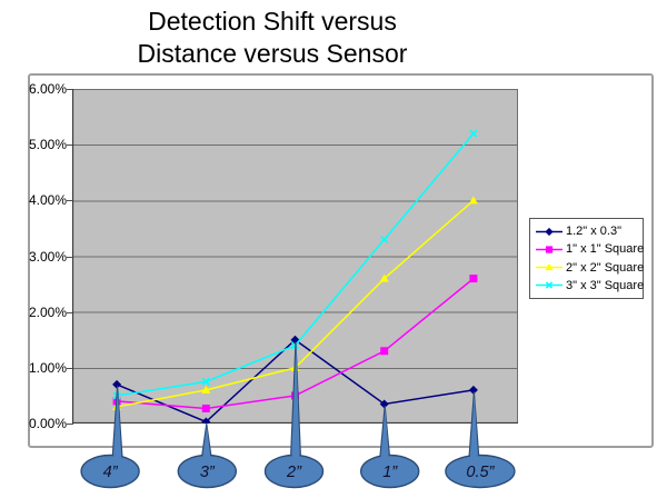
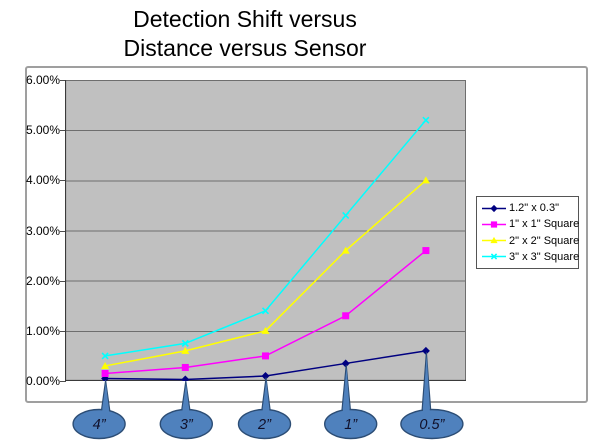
1.2" x 0.3"/4”: 0.7% -> 0.1%
1" x 1" Square/4”: 0.4% -> 0.1%
1.2" x 0.3"/2”: 1.5% -> 0.1%
